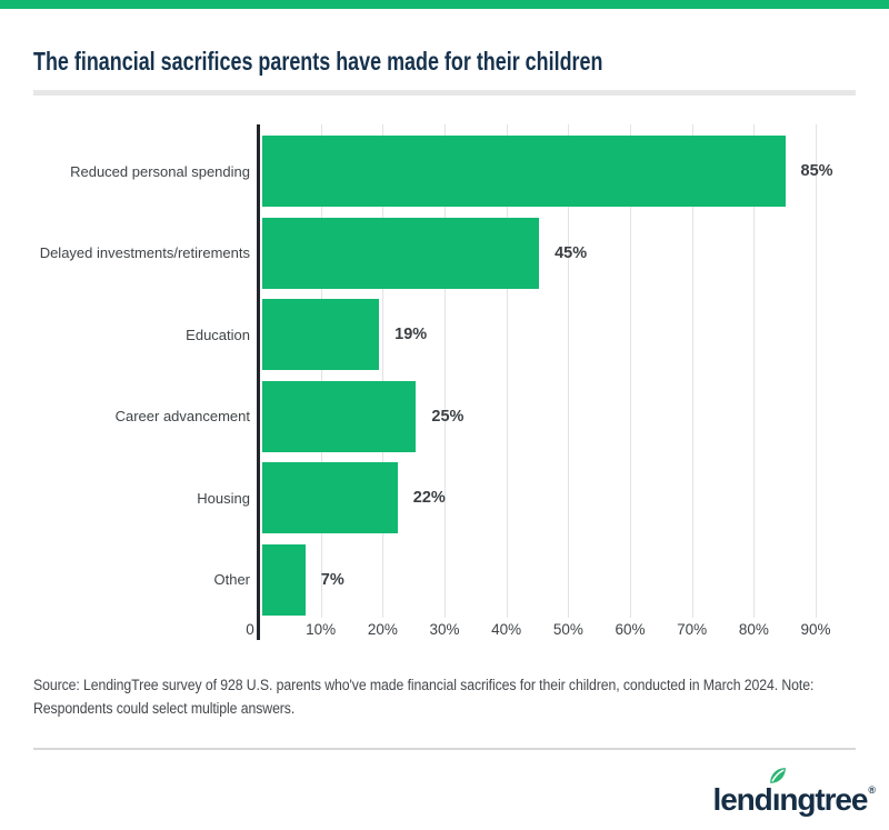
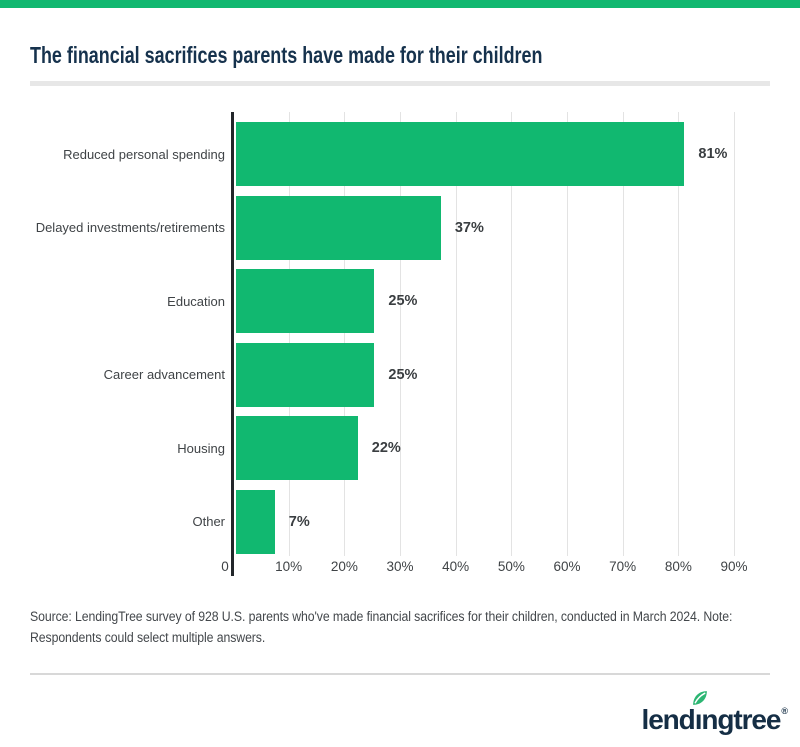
Reduced personal spending: 85% -> 81%
Delayed investments/retirements: 45% -> 37%
Education: 19% -> 25%
